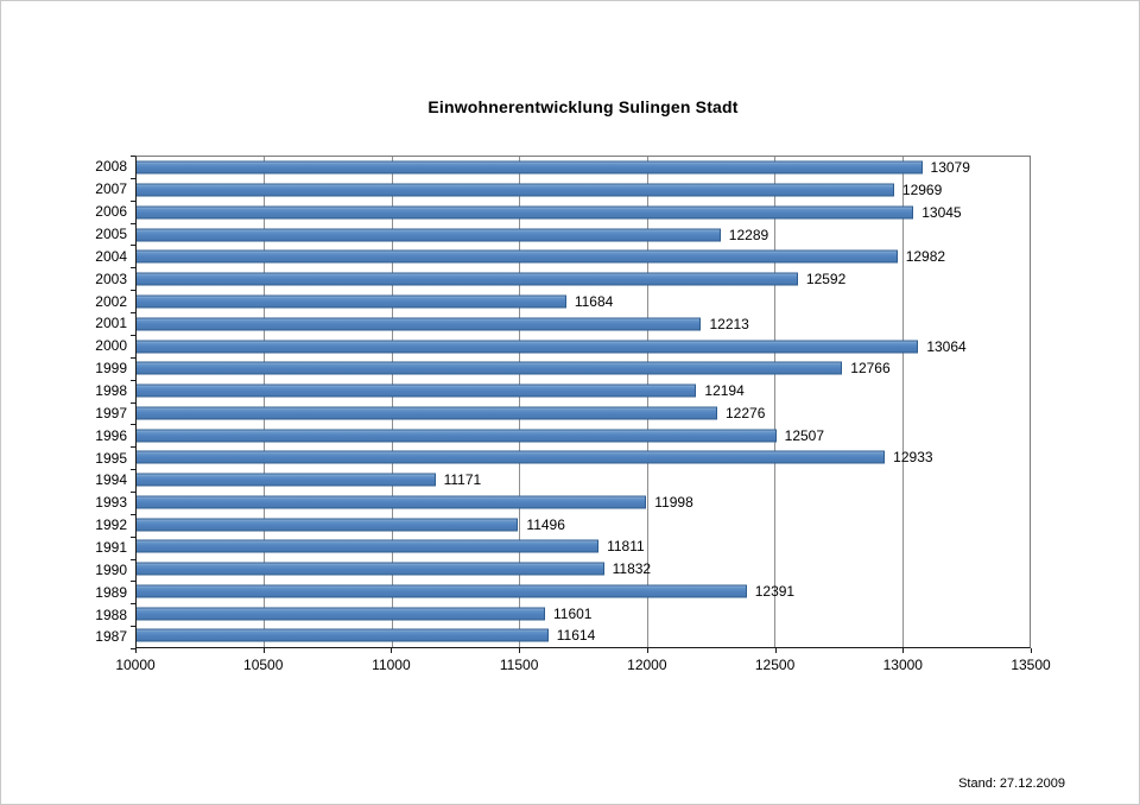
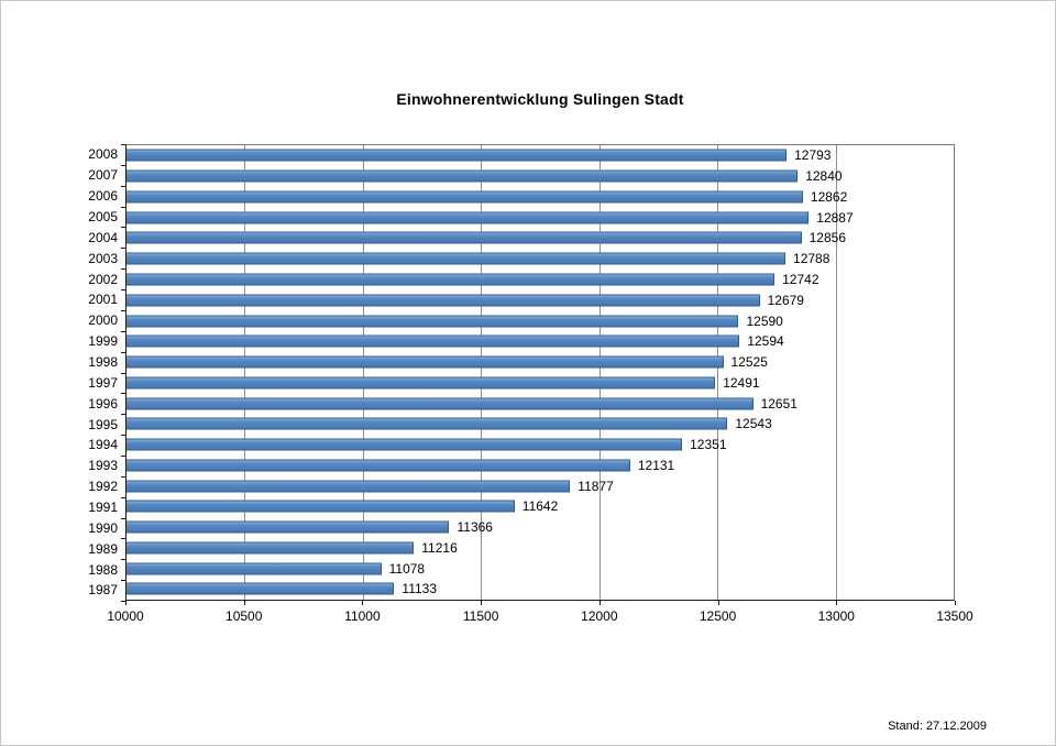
2008: 13079 -> 12793
2007: 12969 -> 12840
2006: 13045 -> 12862
2005: 12289 -> 12887
2004: 12982 -> 12856
2003: 12592 -> 12788
2002: 11684 -> 12742
2001: 12213 -> 12679
2000: 13064 -> 12590
1999: 12766 -> 12594
1998: 12194 -> 12525
1997: 12276 -> 12491
1996: 12507 -> 12651
1995: 12933 -> 12543
1994: 11171 -> 12351
1993: 11998 -> 12131
1992: 11496 -> 11877
1991: 11811 -> 11642
1990: 11832 -> 11366
1989: 12391 -> 11216
1988: 11601 -> 11078
1987: 11614 -> 11133
